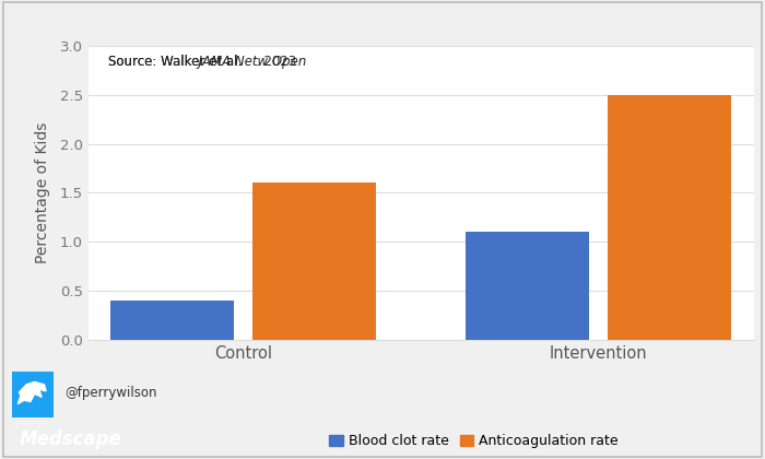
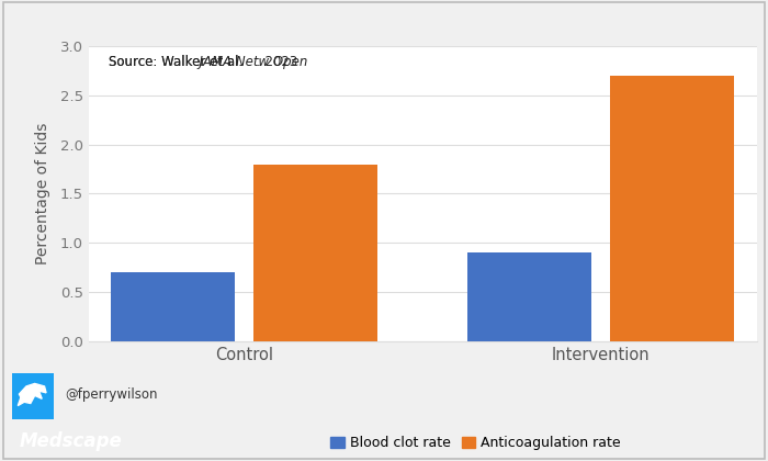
Blood clot rate/Control: 0.4 -> 0.7
Anticoagulation rate/Control: 1.6 -> 1.8
Blood clot rate/Intervention: 1.1 -> 0.9
Anticoagulation rate/Intervention: 2.5 -> 2.7
